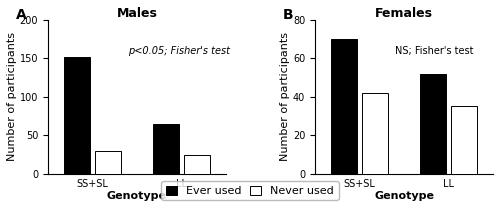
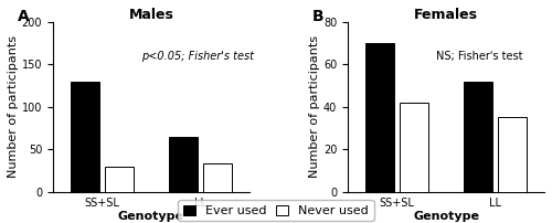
Males/Ever used/SS+SL: 152 -> 130
Males/Never used/LL: 24 -> 34
